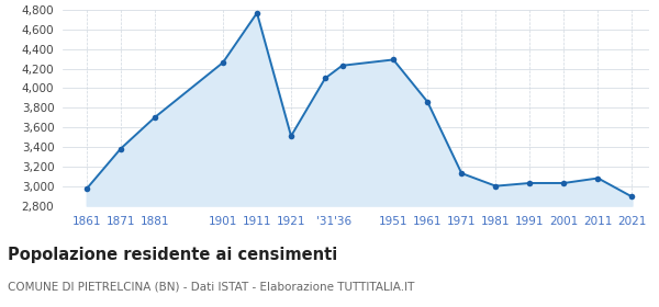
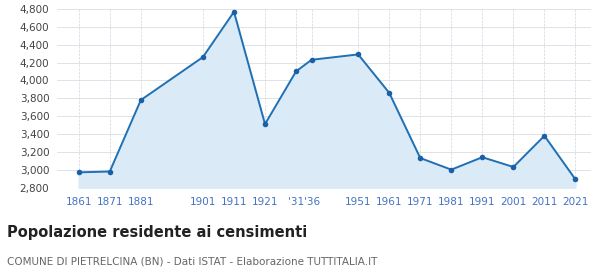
1871: 3,380 -> 2,980
1881: 3,700 -> 3,780
1991: 3,030 -> 3,140
2011: 3,080 -> 3,380
